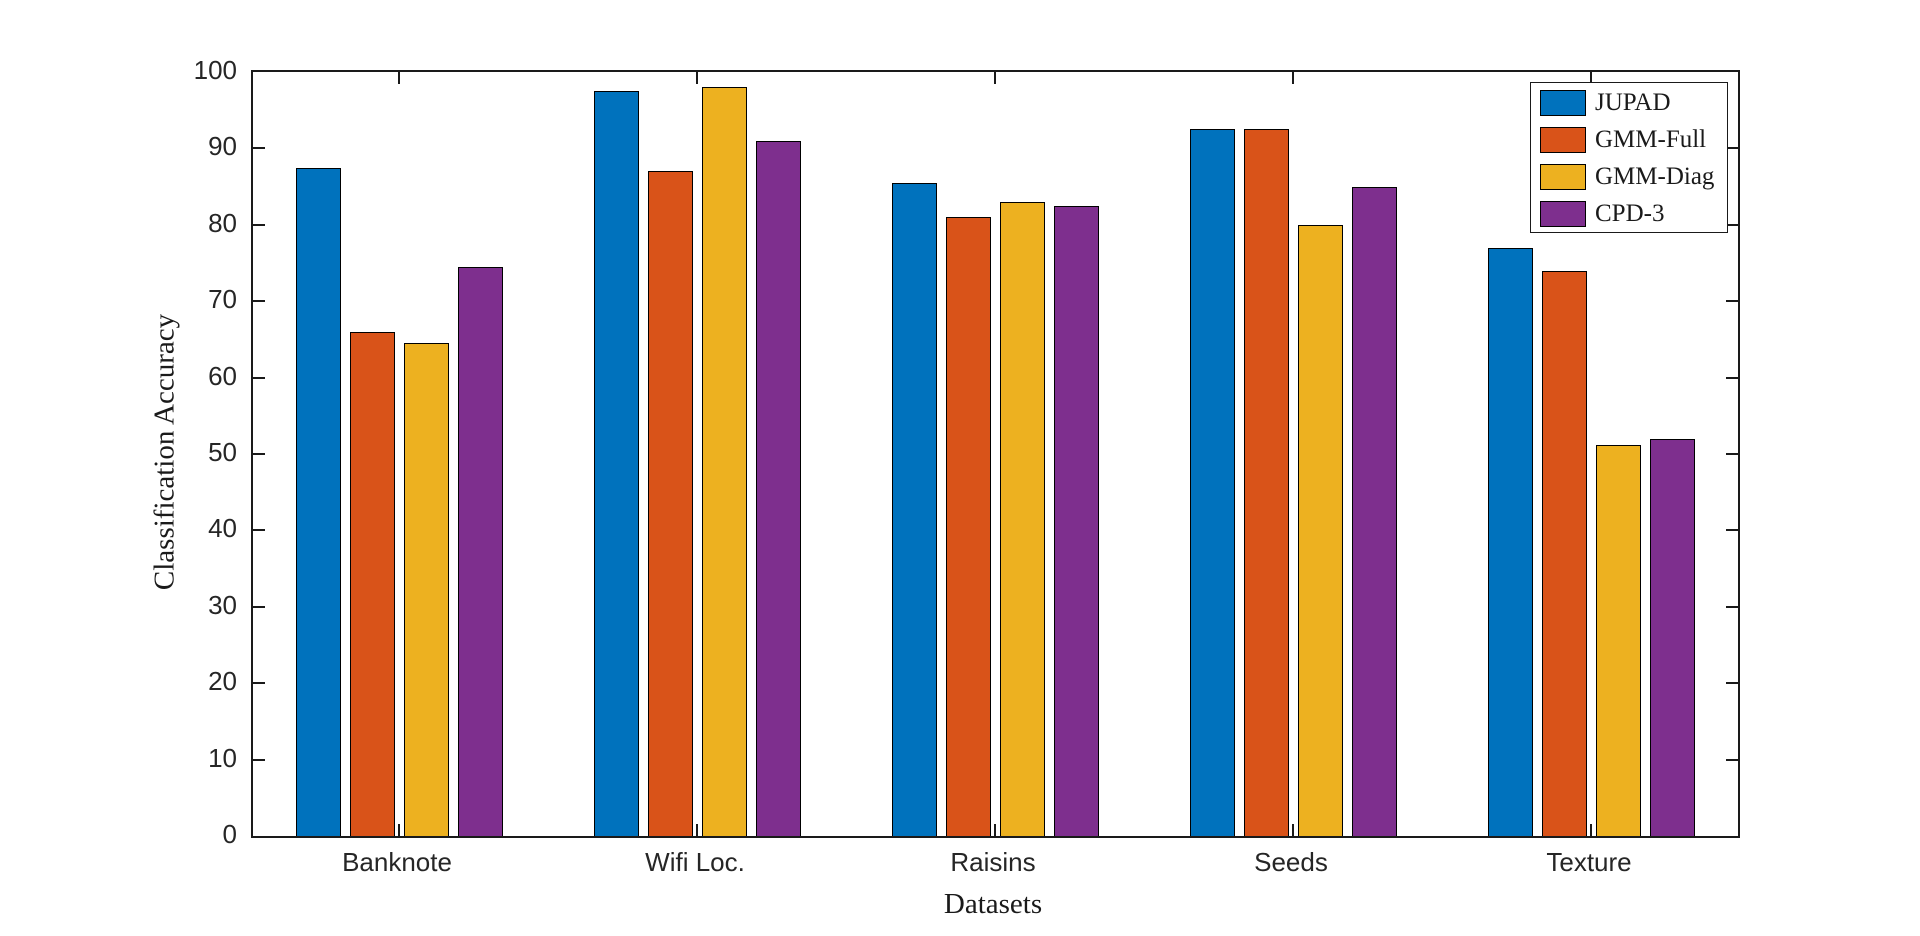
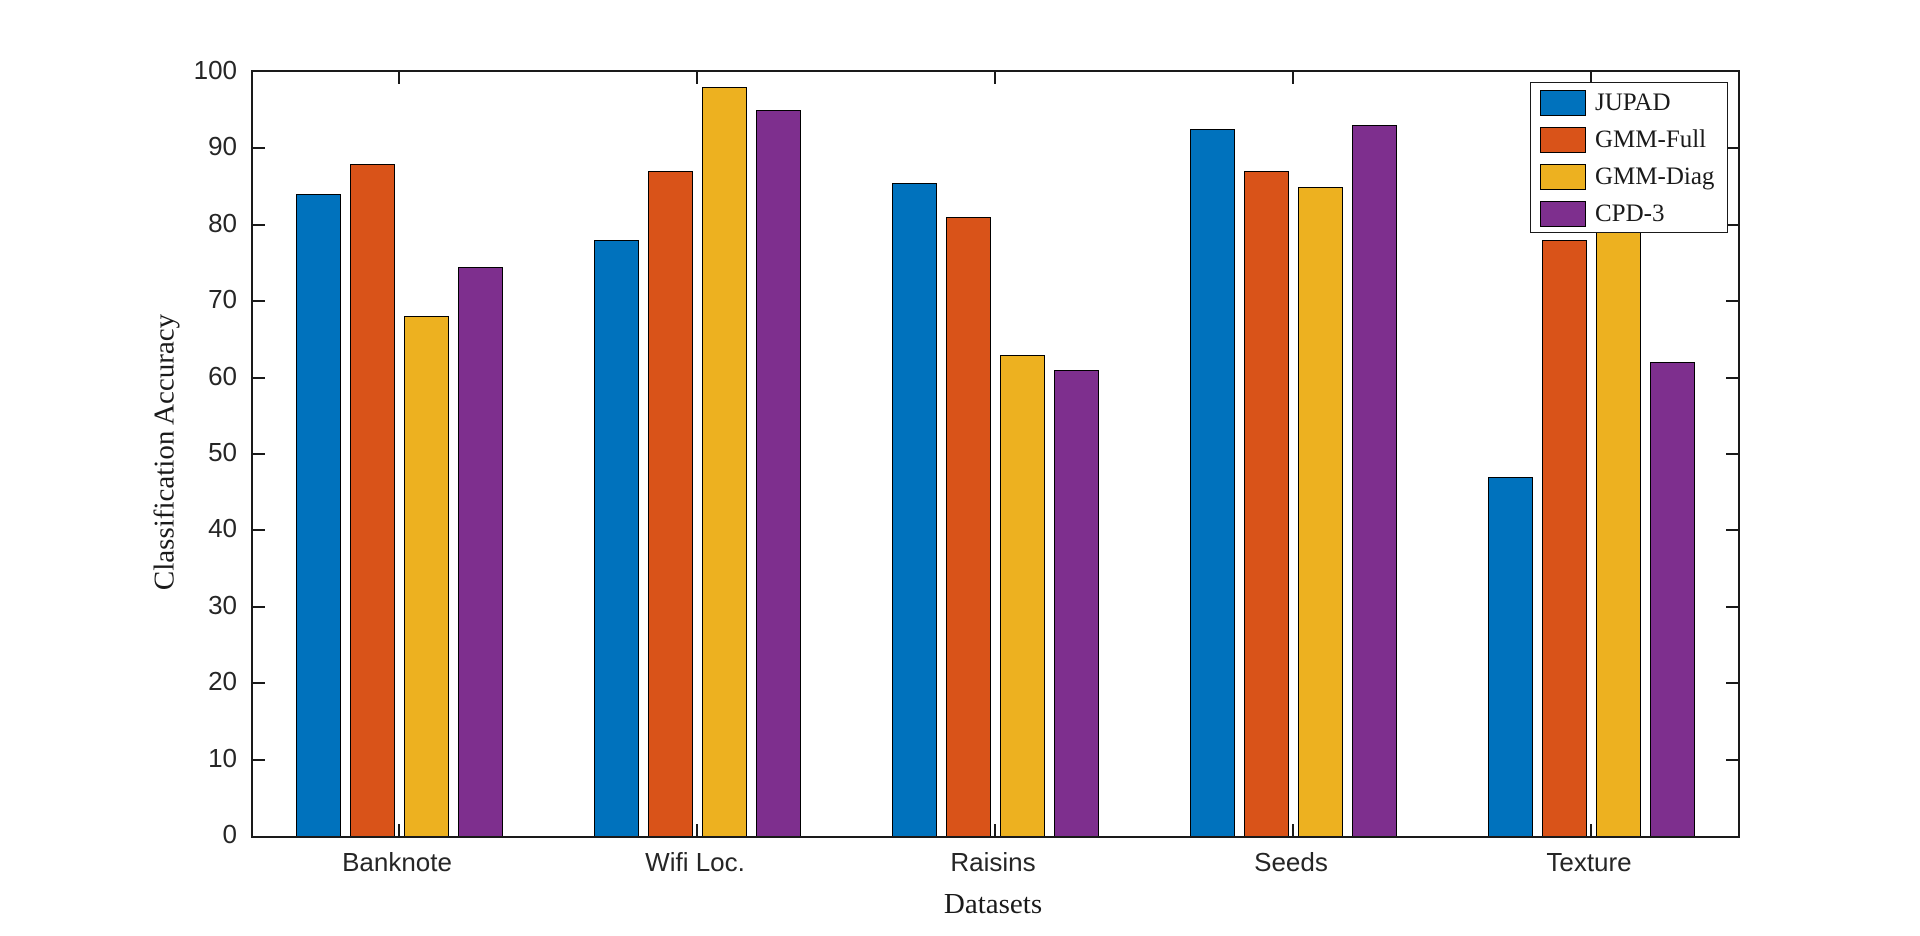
JUPAD/Banknote: 88 -> 84
GMM-Full/Banknote: 66 -> 88
GMM-Diag/Banknote: 64 -> 68
JUPAD/Wifi Loc.: 98 -> 78
CPD-3/Wifi Loc.: 91 -> 95
GMM-Diag/Raisins: 83 -> 63
CPD-3/Raisins: 82 -> 61
GMM-Full/Seeds: 92 -> 87
GMM-Diag/Seeds: 80 -> 85
CPD-3/Seeds: 85 -> 93
JUPAD/Texture: 77 -> 47
GMM-Full/Texture: 74 -> 78
GMM-Diag/Texture: 51 -> 88
CPD-3/Texture: 52 -> 62
